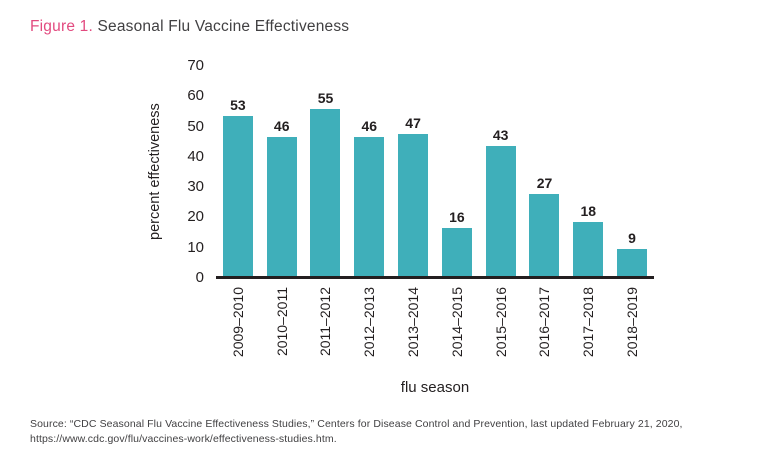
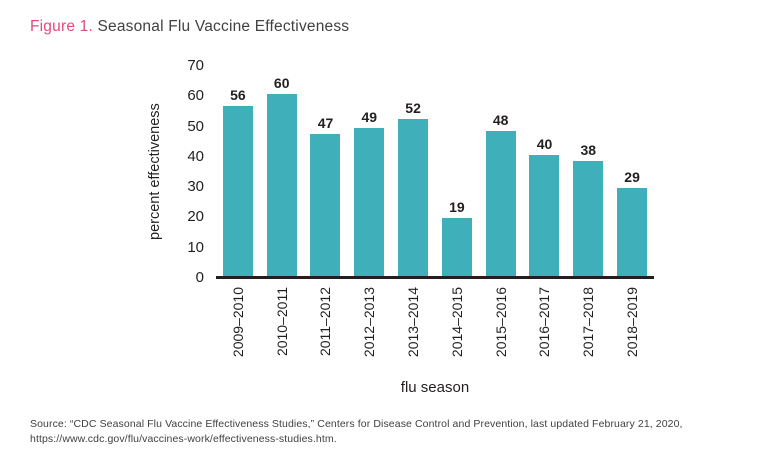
2009–2010: 53 -> 56
2010–2011: 46 -> 60
2011–2012: 55 -> 47
2012–2013: 46 -> 49
2013–2014: 47 -> 52
2014–2015: 16 -> 19
2015–2016: 43 -> 48
2016–2017: 27 -> 40
2017–2018: 18 -> 38
2018–2019: 9 -> 29
